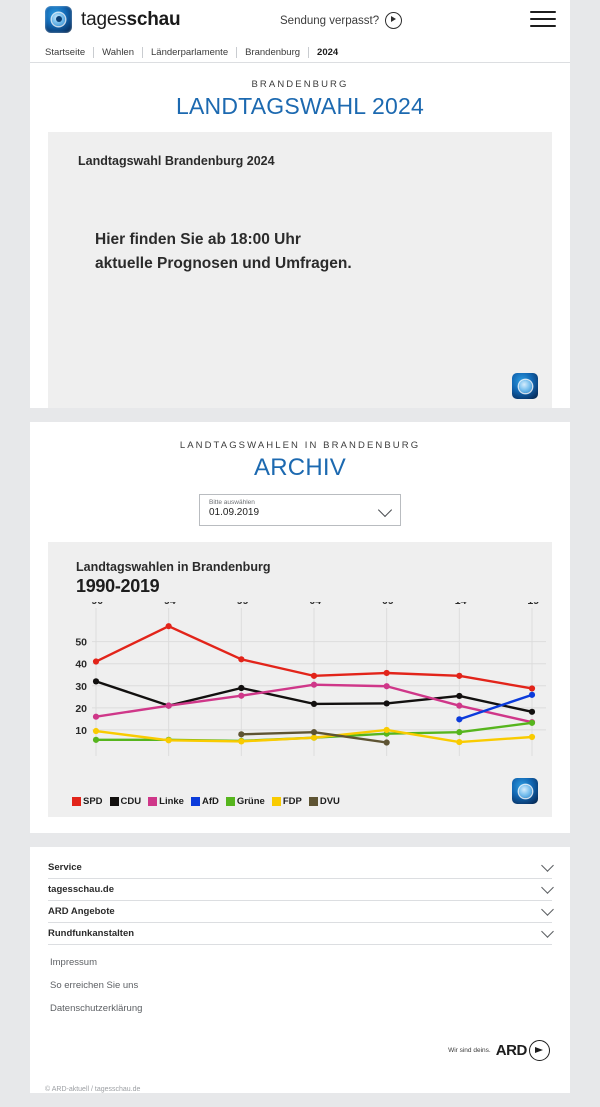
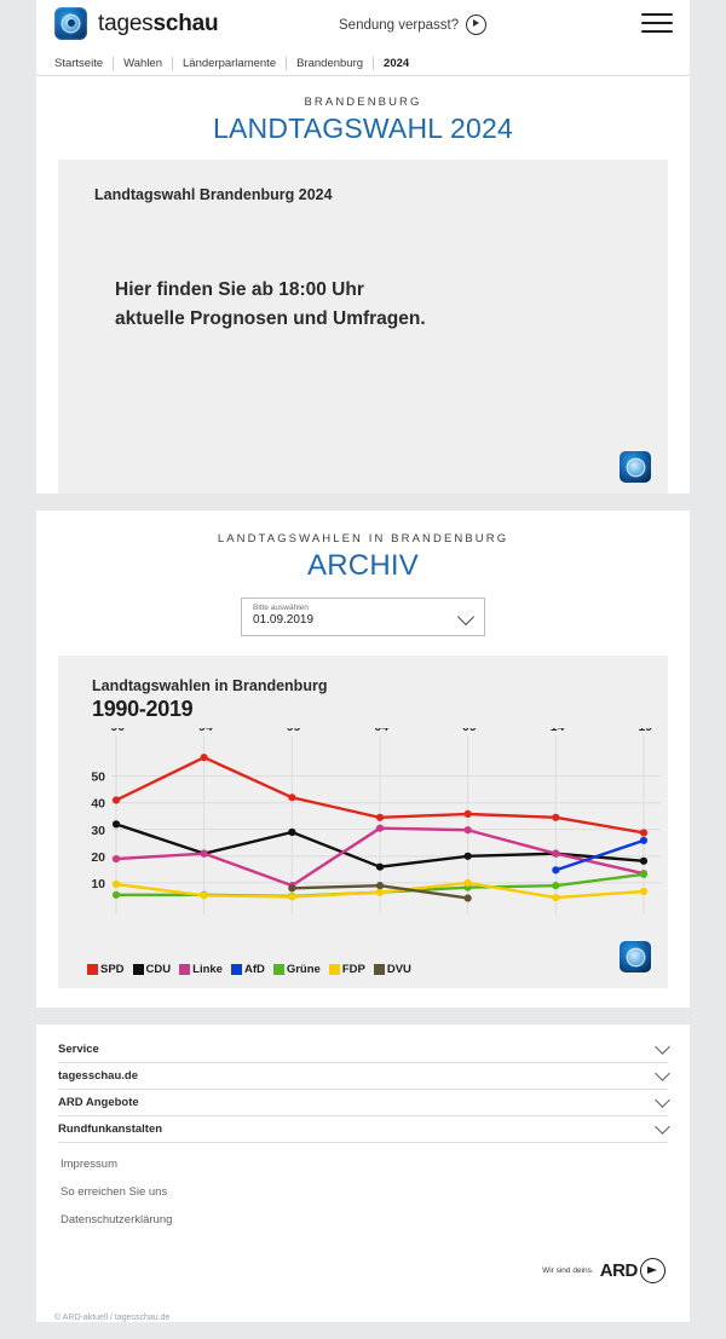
Linke/'90: 16 -> 19
Linke/'99: 26 -> 9
CDU/'04: 22 -> 16
CDU/'09: 22 -> 20
CDU/'14: 25 -> 21
